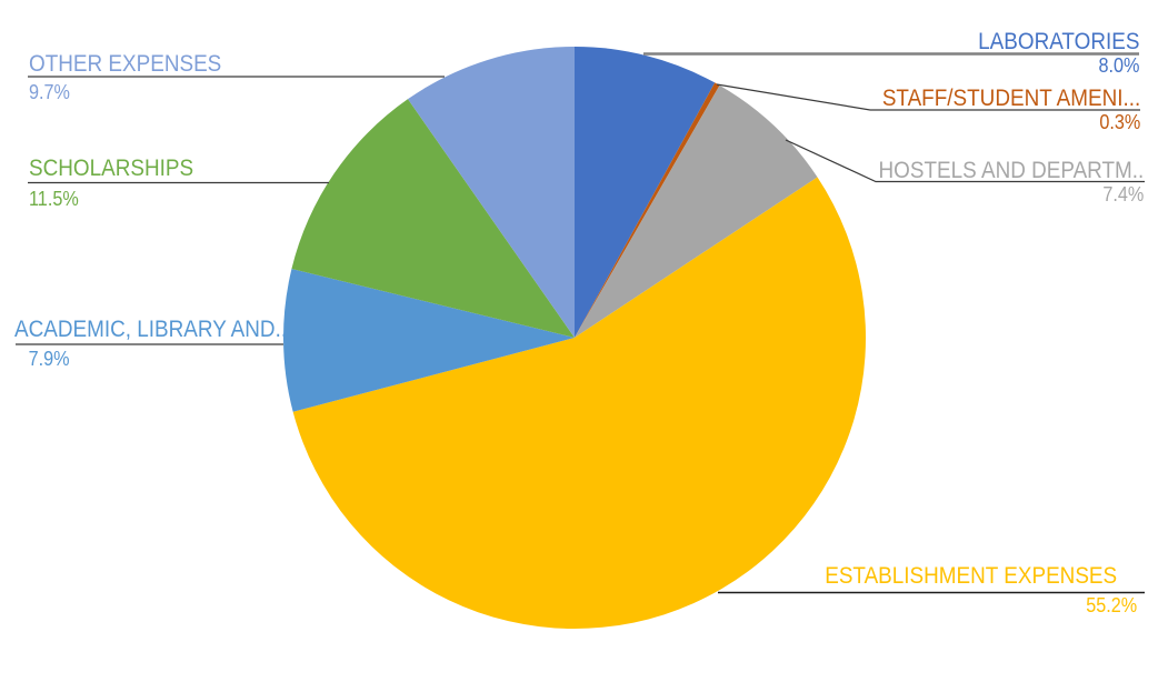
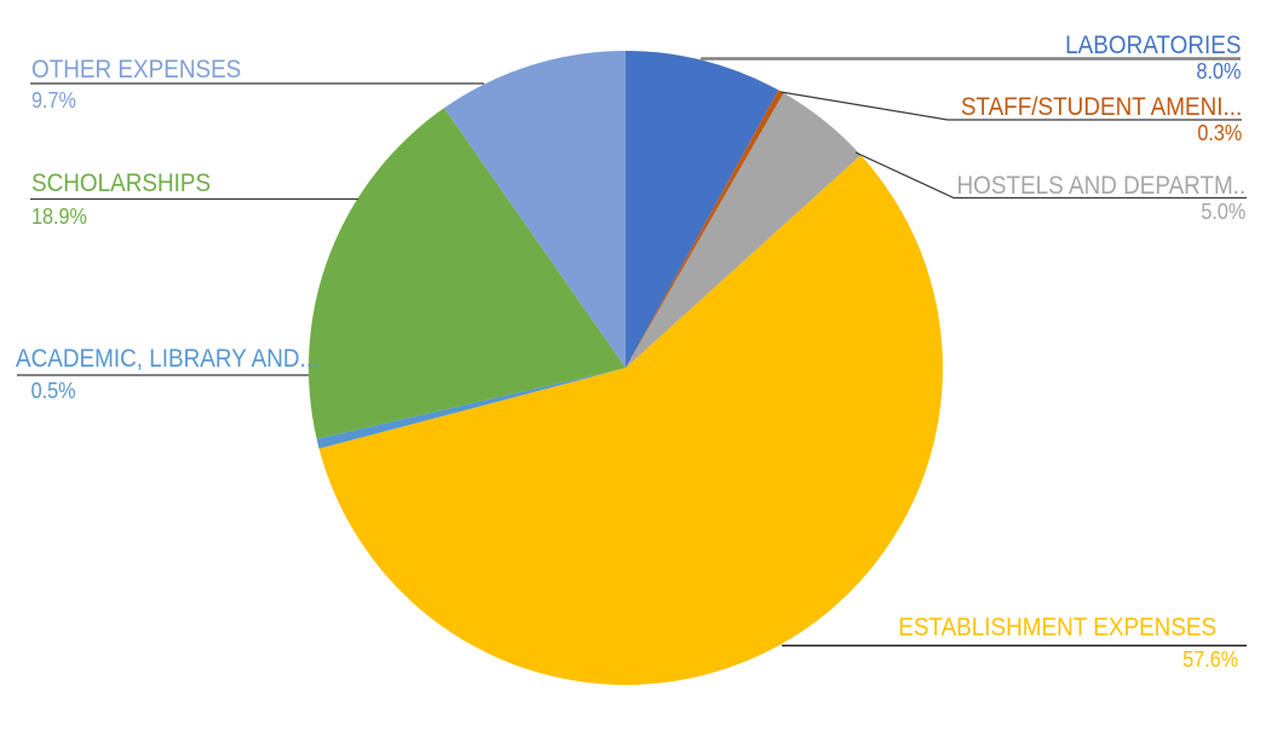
HOSTELS AND DEPARTM..: 7.4% -> 5.0%
ESTABLISHMENT EXPENSES: 55.2% -> 57.6%
ACADEMIC, LIBRARY AND...: 7.9% -> 0.5%
SCHOLARSHIPS: 11.5% -> 18.9%
